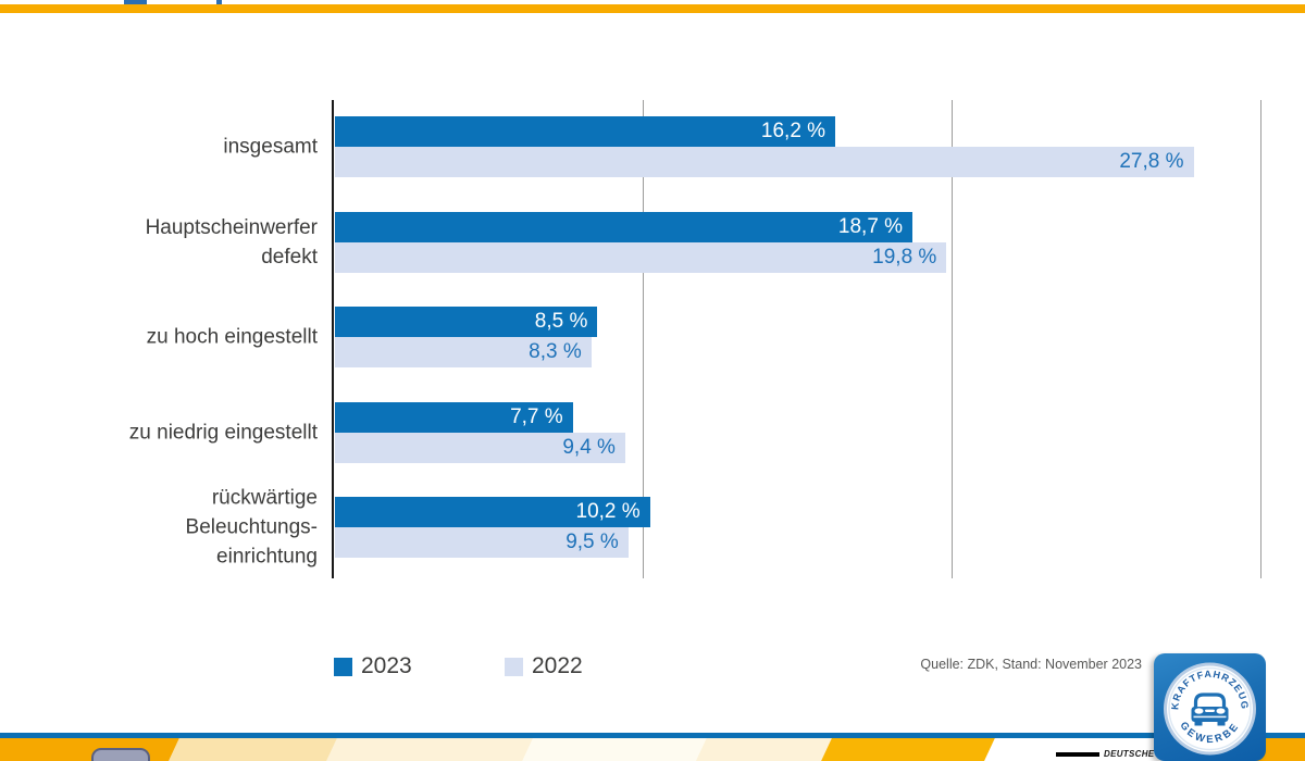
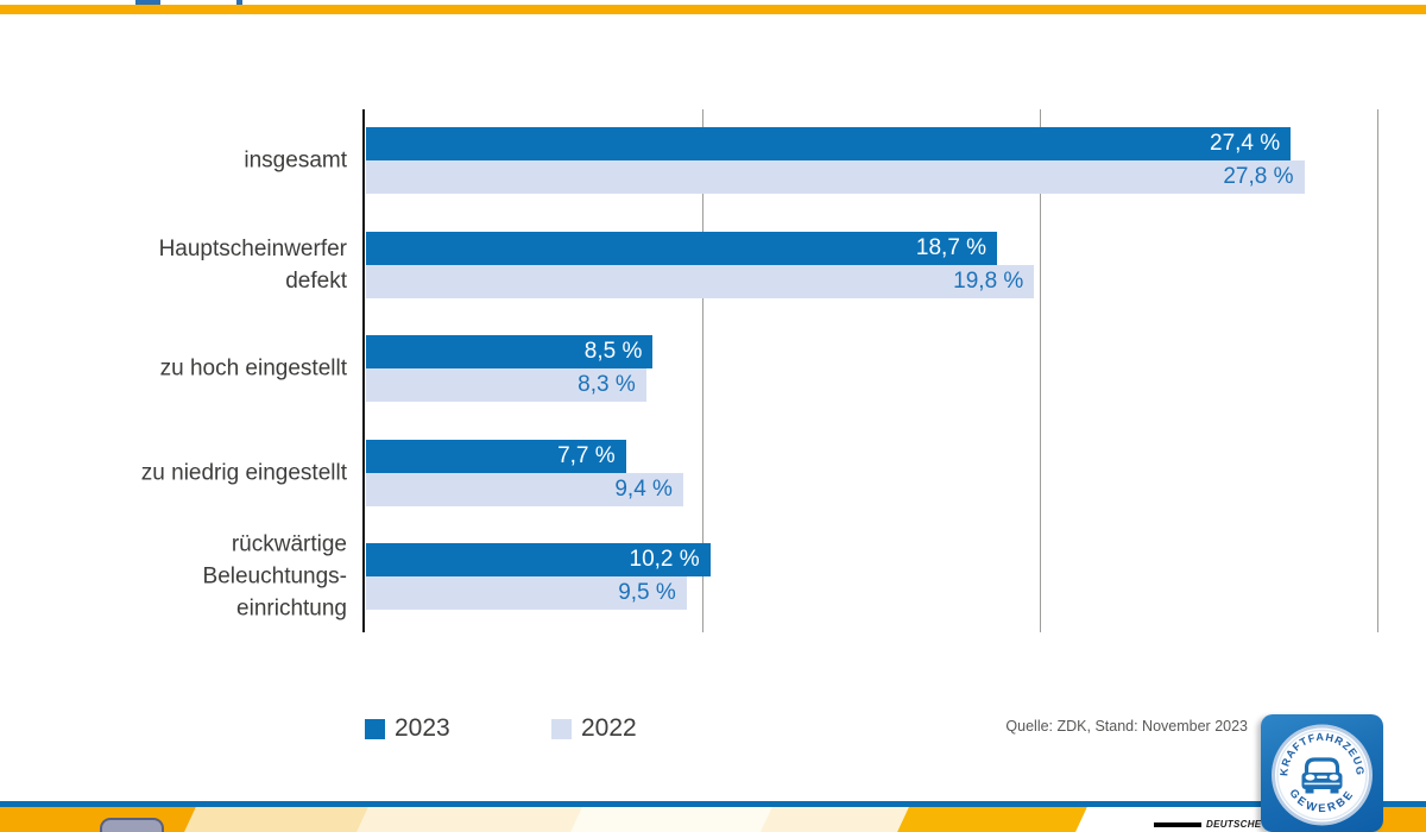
2023/insgesamt: 16,2 -> 27,4
